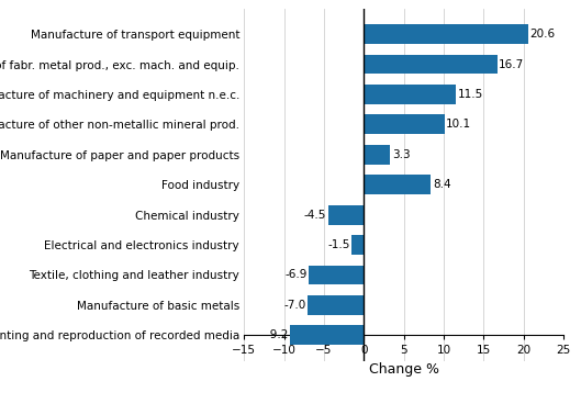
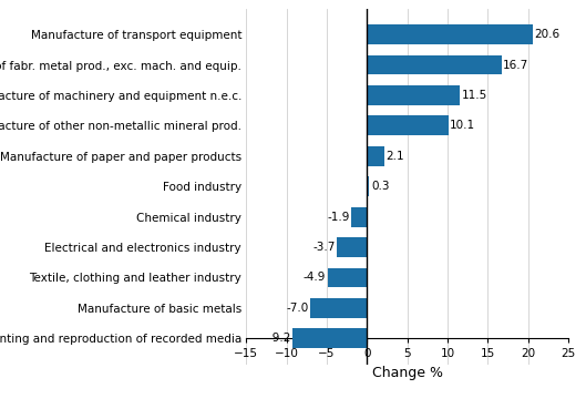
Manufacture of paper and paper products: 3.3 -> 2.1
Food industry: 8.4 -> 0.3
Chemical industry: -4.5 -> -1.9
Electrical and electronics industry: -1.5 -> -3.7
Textile, clothing and leather industry: -6.9 -> -4.9
